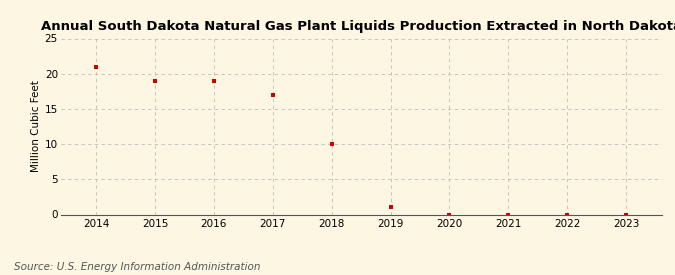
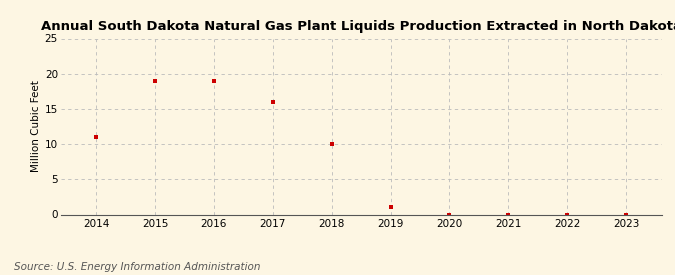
2014: 21 -> 11
2017: 17 -> 16
